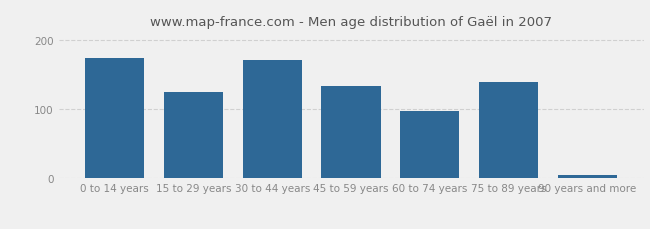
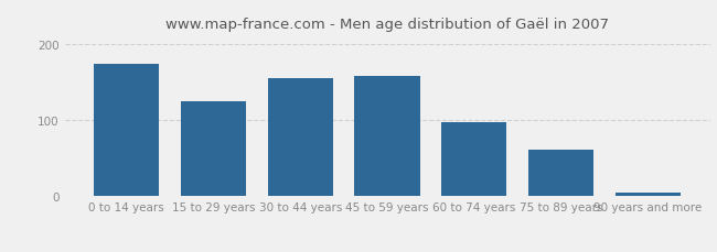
30 to 44 years: 172 -> 155
45 to 59 years: 134 -> 158
75 to 89 years: 140 -> 62
